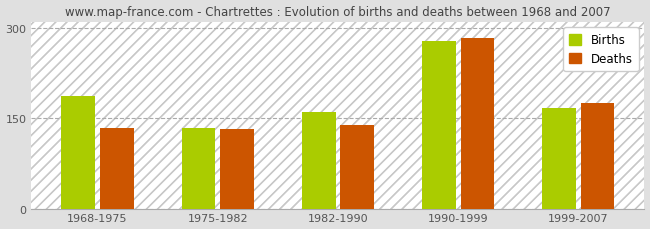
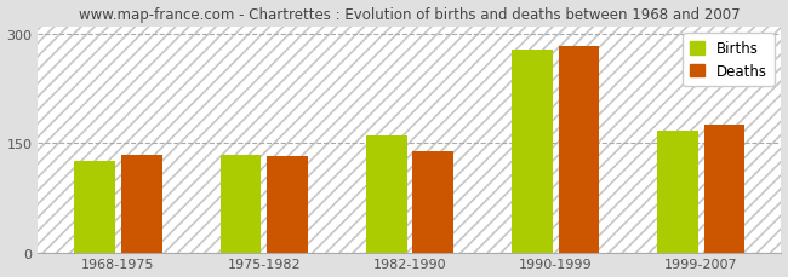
Births/1968-1975: 186 -> 126
